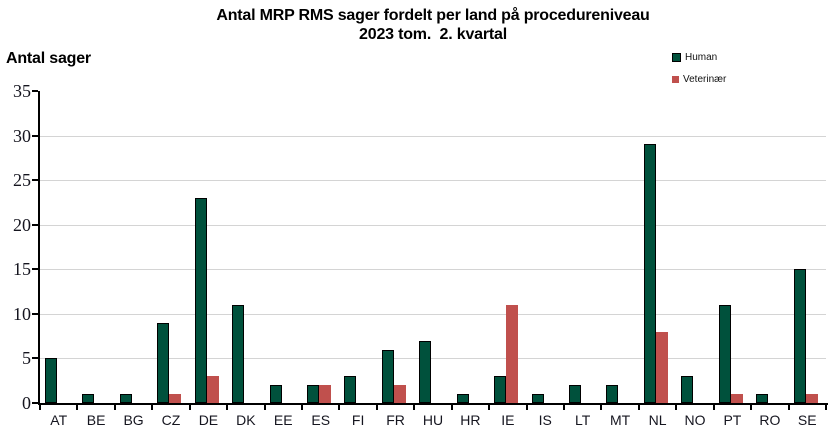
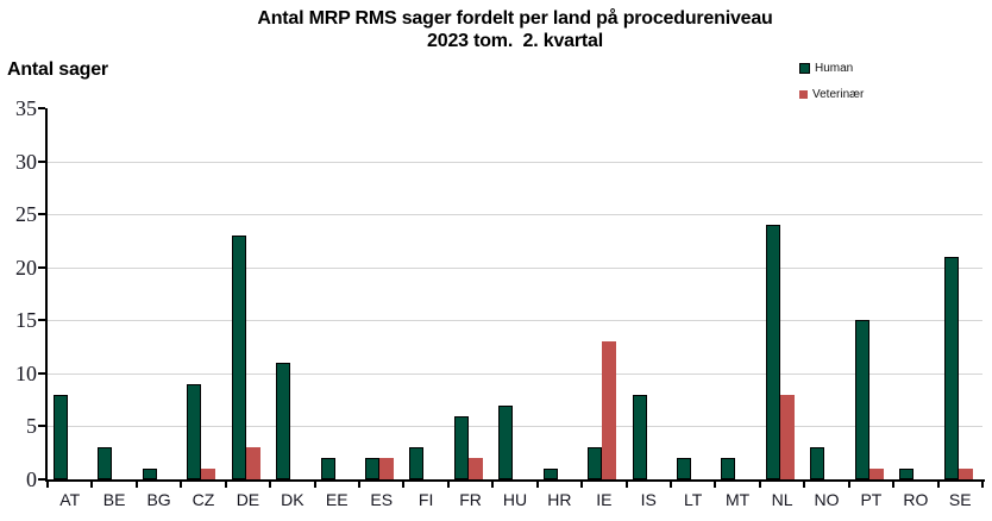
Human/AT: 5 -> 8
Human/BE: 1 -> 3
Veterinær/IE: 11 -> 13
Human/IS: 1 -> 8
Human/NL: 29 -> 24
Human/PT: 11 -> 15
Human/SE: 15 -> 21
